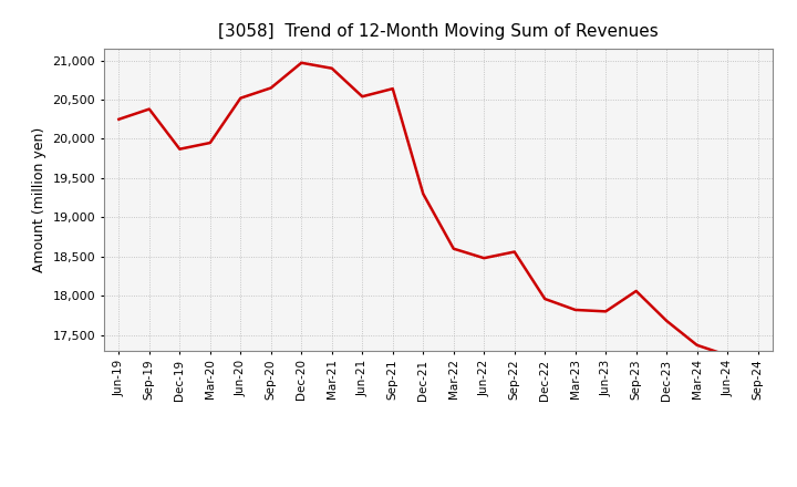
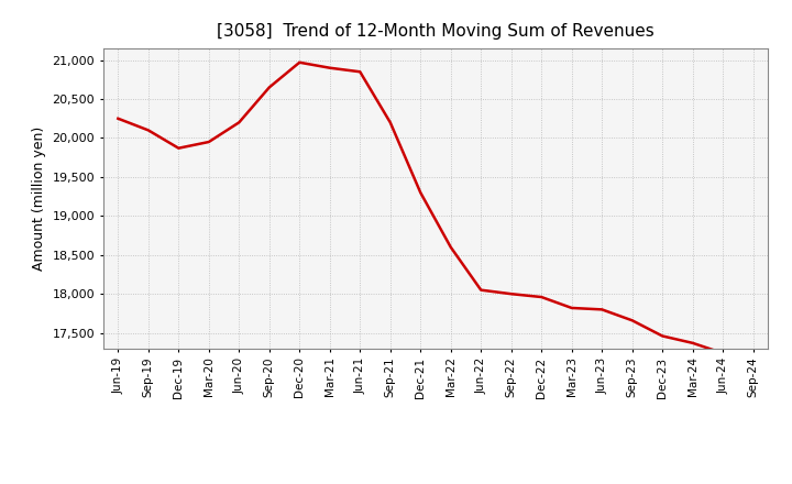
Sep-19: 20,380 -> 20,100
Jun-20: 20,520 -> 20,200
Jun-21: 20,540 -> 20,850
Sep-21: 20,640 -> 20,200
Jun-22: 18,480 -> 18,050
Sep-22: 18,560 -> 18,000
Sep-23: 18,060 -> 17,660
Dec-23: 17,680 -> 17,460
